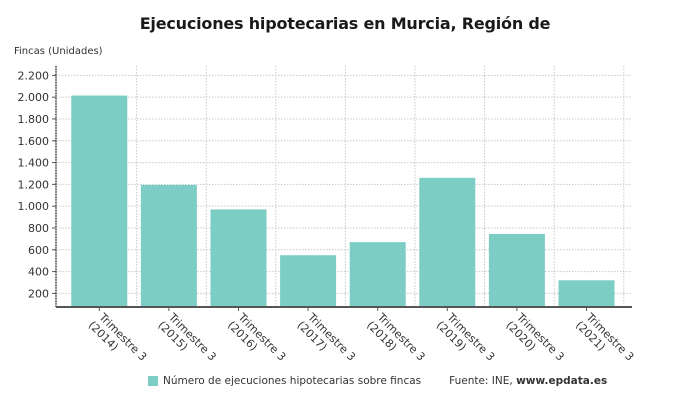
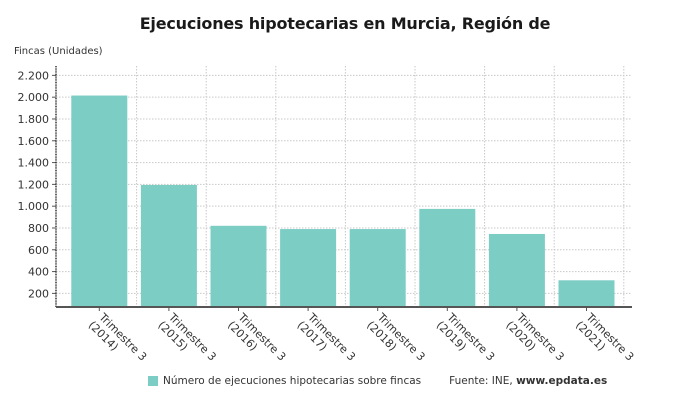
Trimestre 3 (2016): 970 -> 820
Trimestre 3 (2017): 550 -> 790
Trimestre 3 (2018): 670 -> 790
Trimestre 3 (2019): 1260 -> 980
